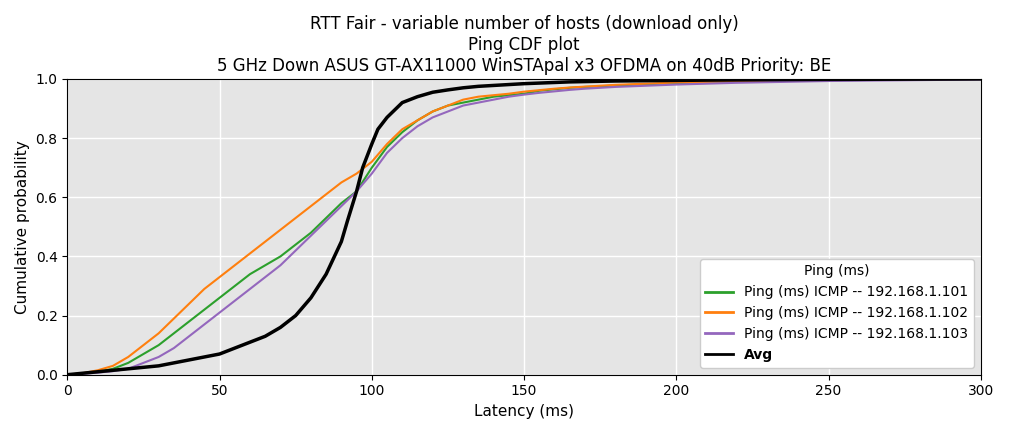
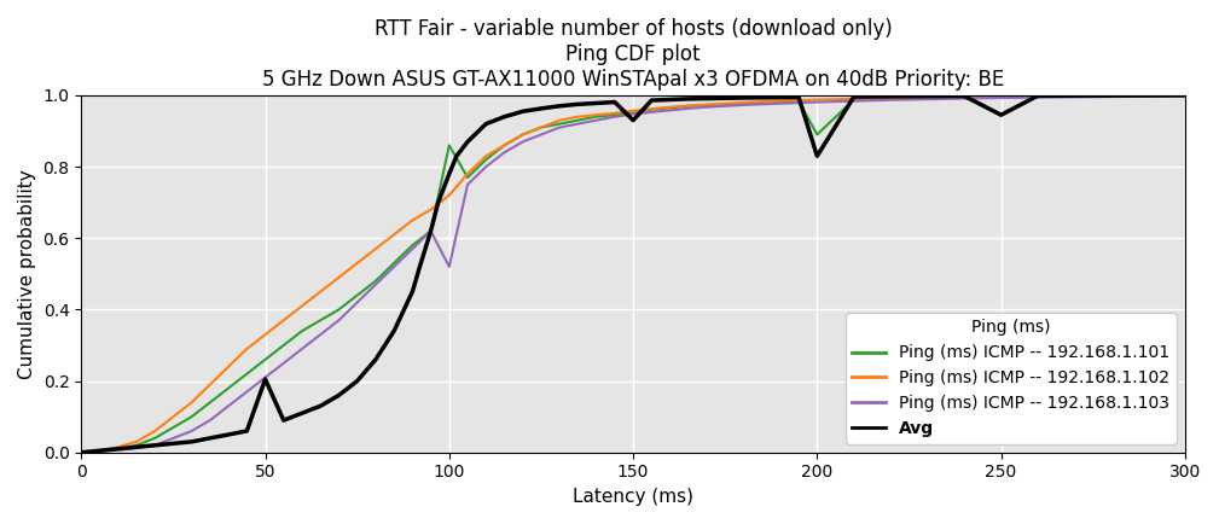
Avg/50: 0.070 -> 0.205
Ping (ms) ICMP -- 192.168.1.101/100: 0.700 -> 0.860
Ping (ms) ICMP -- 192.168.1.103/100: 0.680 -> 0.520
Avg/150: 0.984 -> 0.930
Ping (ms) ICMP -- 192.168.1.101/200: 0.986 -> 0.890
Avg/200: 0.995 -> 0.830
Avg/250: 0.999 -> 0.945
